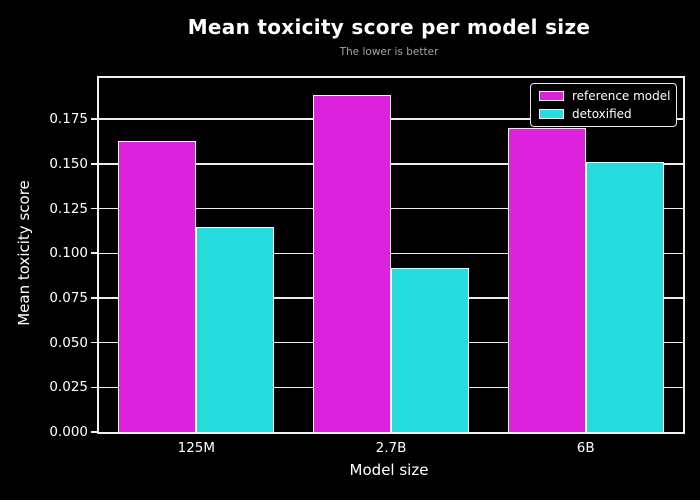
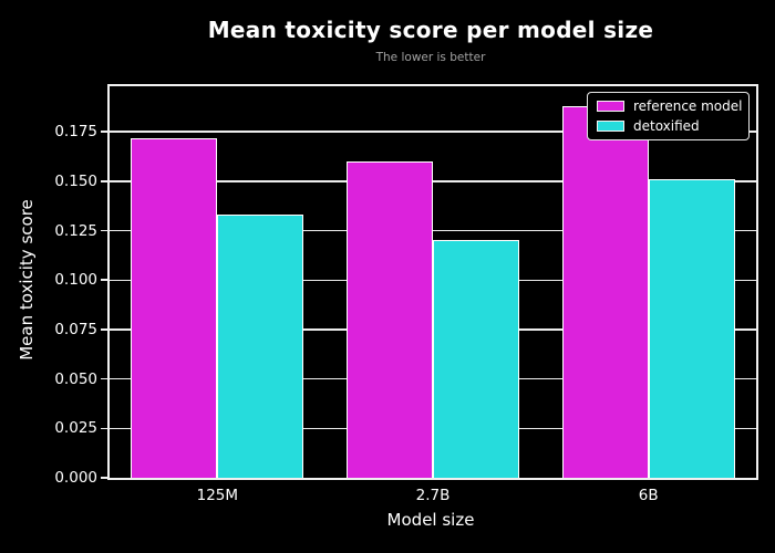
reference model/125M: 0.163 -> 0.172
detoxified/125M: 0.115 -> 0.133
reference model/2.7B: 0.188 -> 0.160
detoxified/2.7B: 0.092 -> 0.120
reference model/6B: 0.170 -> 0.188
